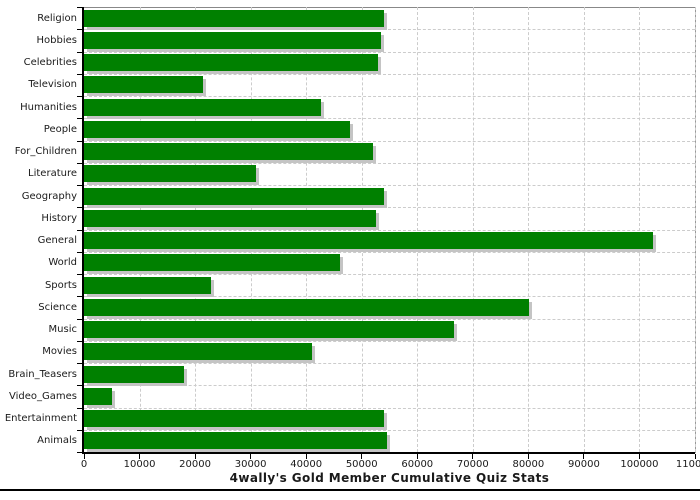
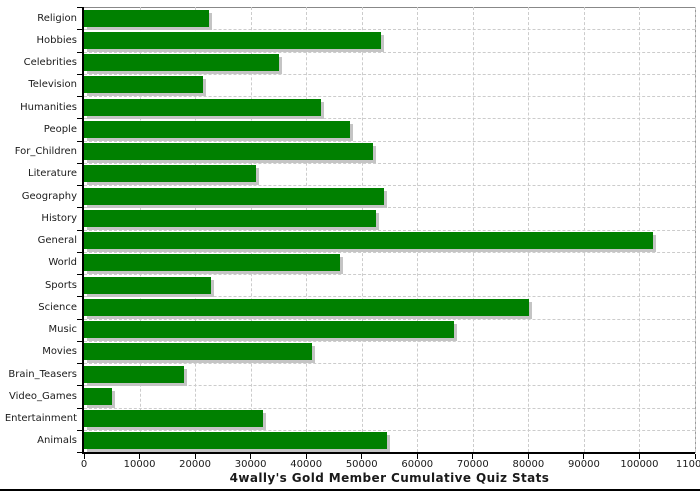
Religion: 54000 -> 22000
Celebrities: 53000 -> 35000
Entertainment: 54000 -> 32000
